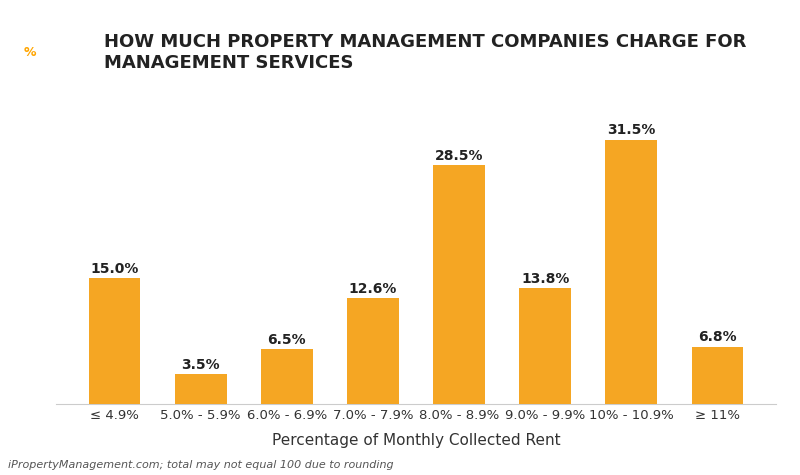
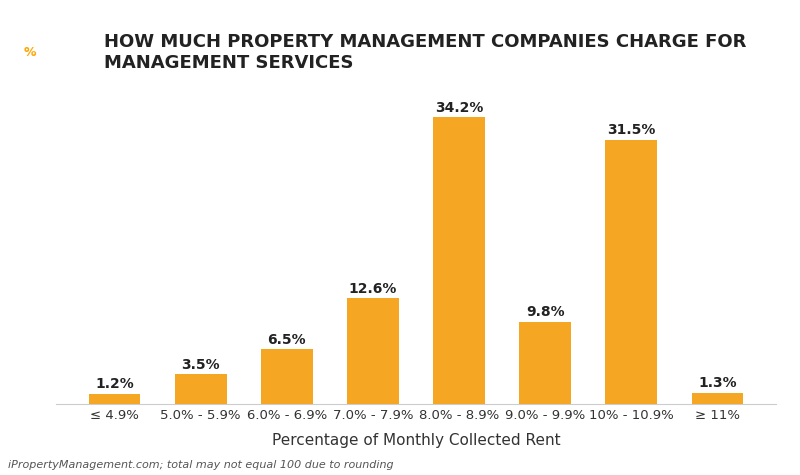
≤ 4.9%: 15.0% -> 1.2%
8.0% - 8.9%: 28.5% -> 34.2%
9.0% - 9.9%: 13.8% -> 9.8%
≥ 11%: 6.8% -> 1.3%
